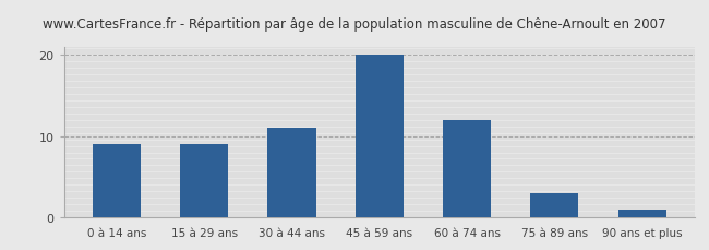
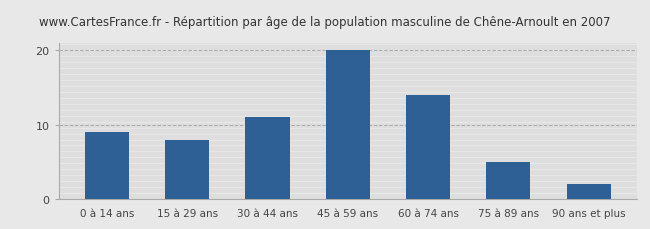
15 à 29 ans: 9 -> 8
60 à 74 ans: 12 -> 14
75 à 89 ans: 3 -> 5
90 ans et plus: 1 -> 2
